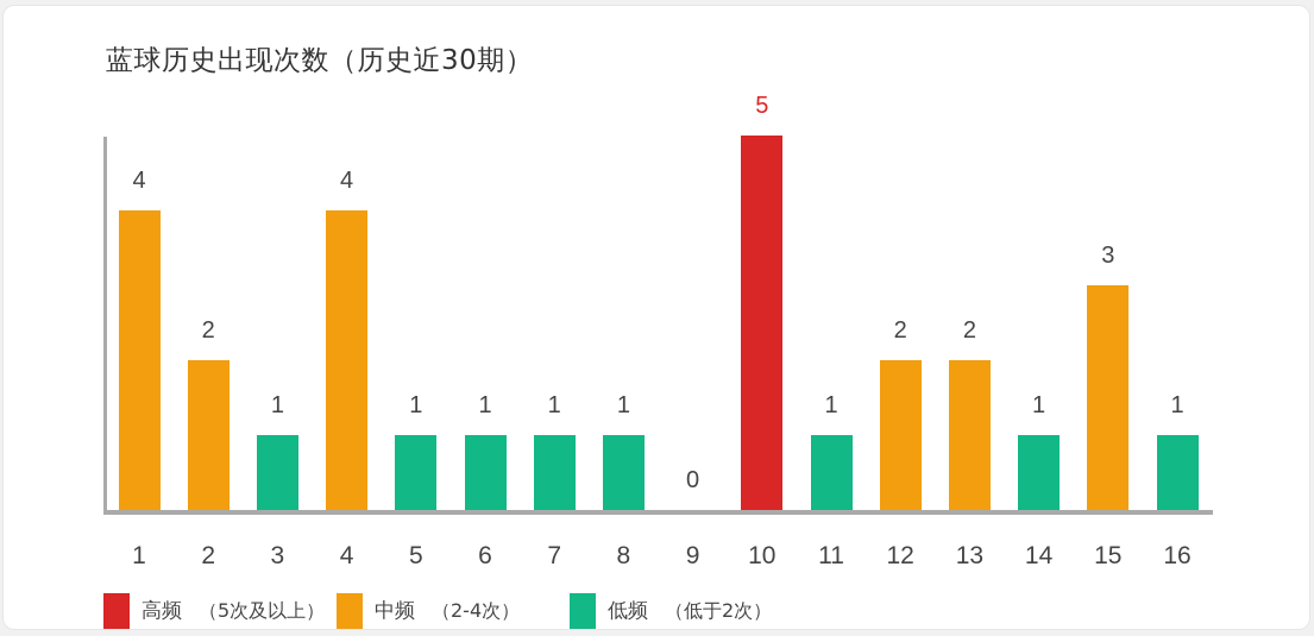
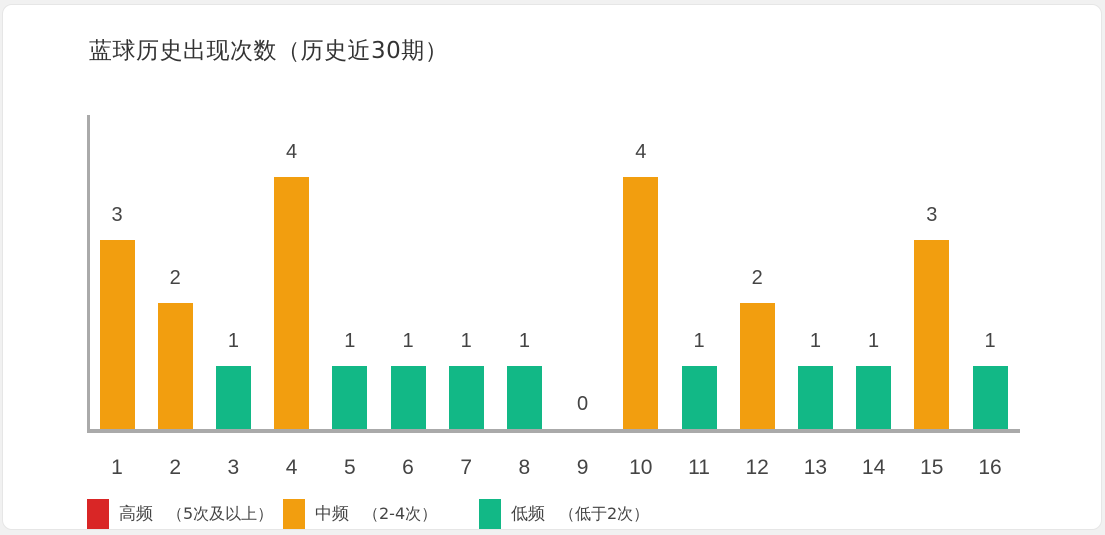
1: 4 -> 3
10: 5 -> 4
13: 2 -> 1
